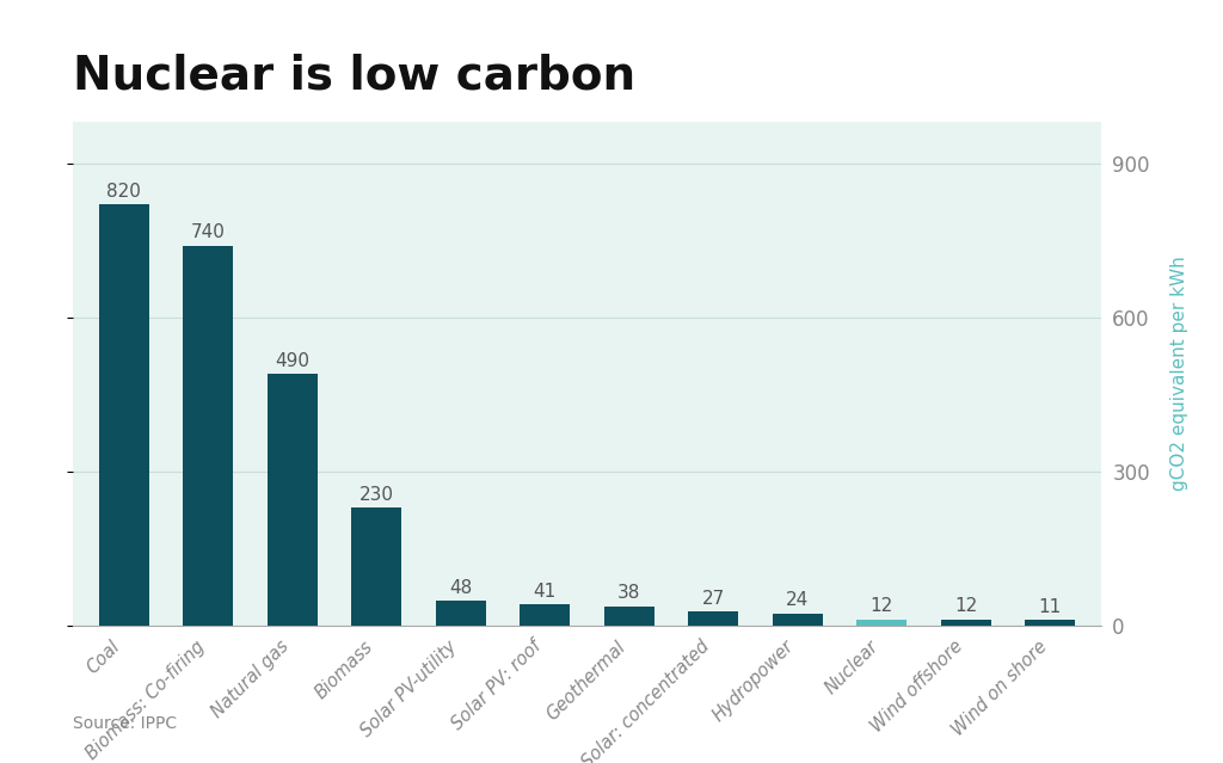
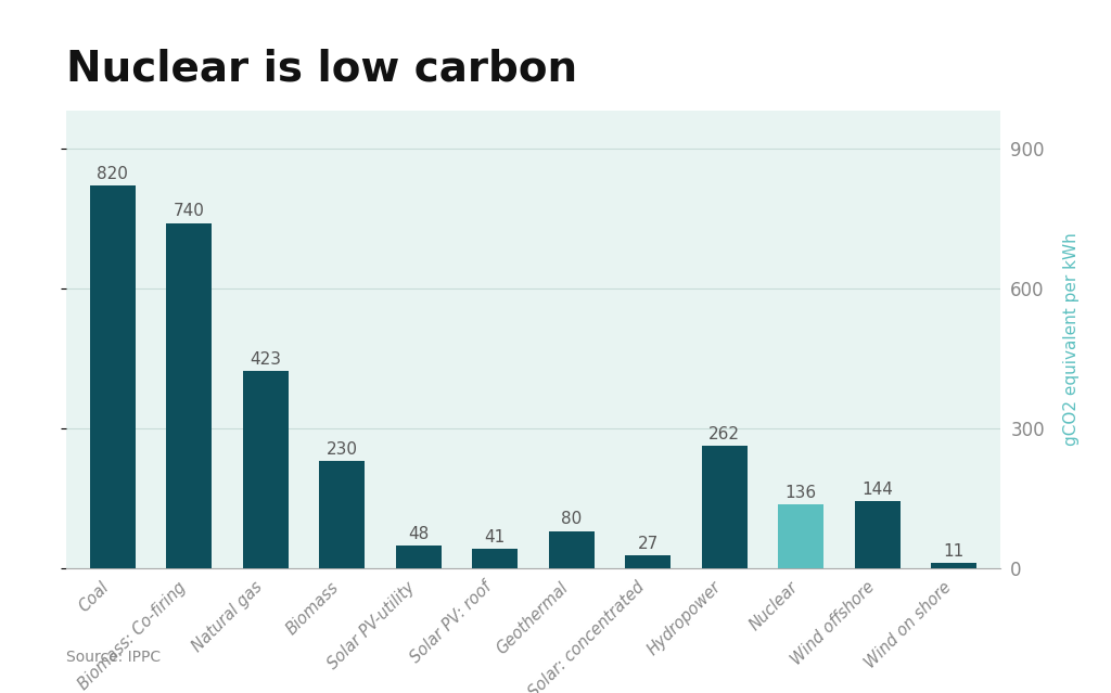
Natural gas: 490 -> 423
Geothermal: 38 -> 80
Hydropower: 24 -> 262
Nuclear: 12 -> 136
Wind offshore: 12 -> 144
